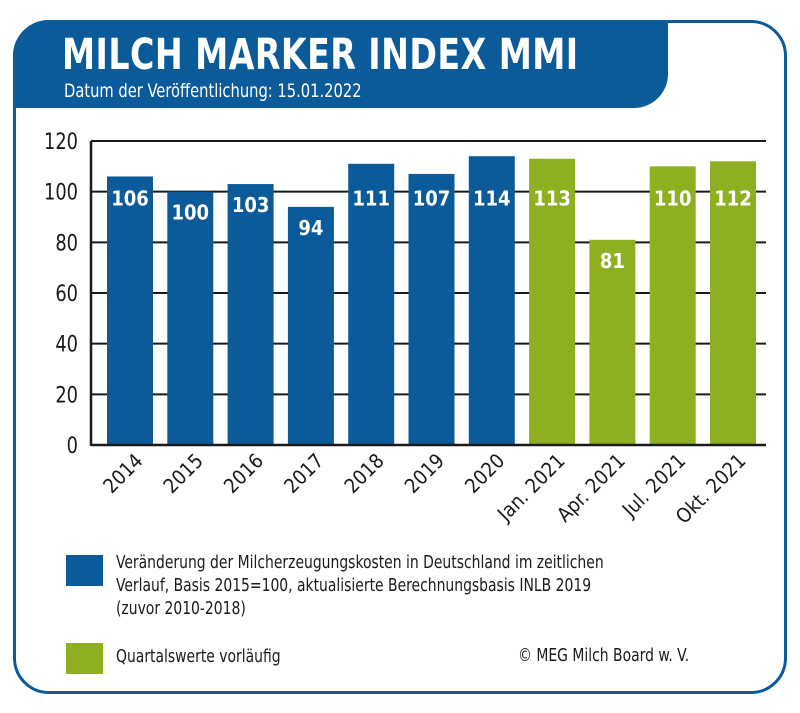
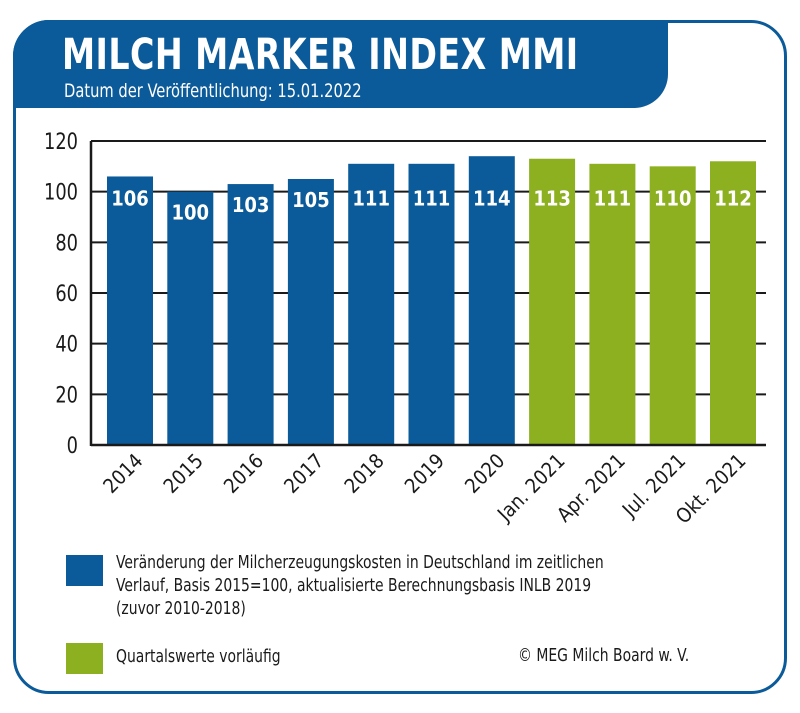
2017: 94 -> 105
2019: 107 -> 111
Apr. 2021: 81 -> 111
